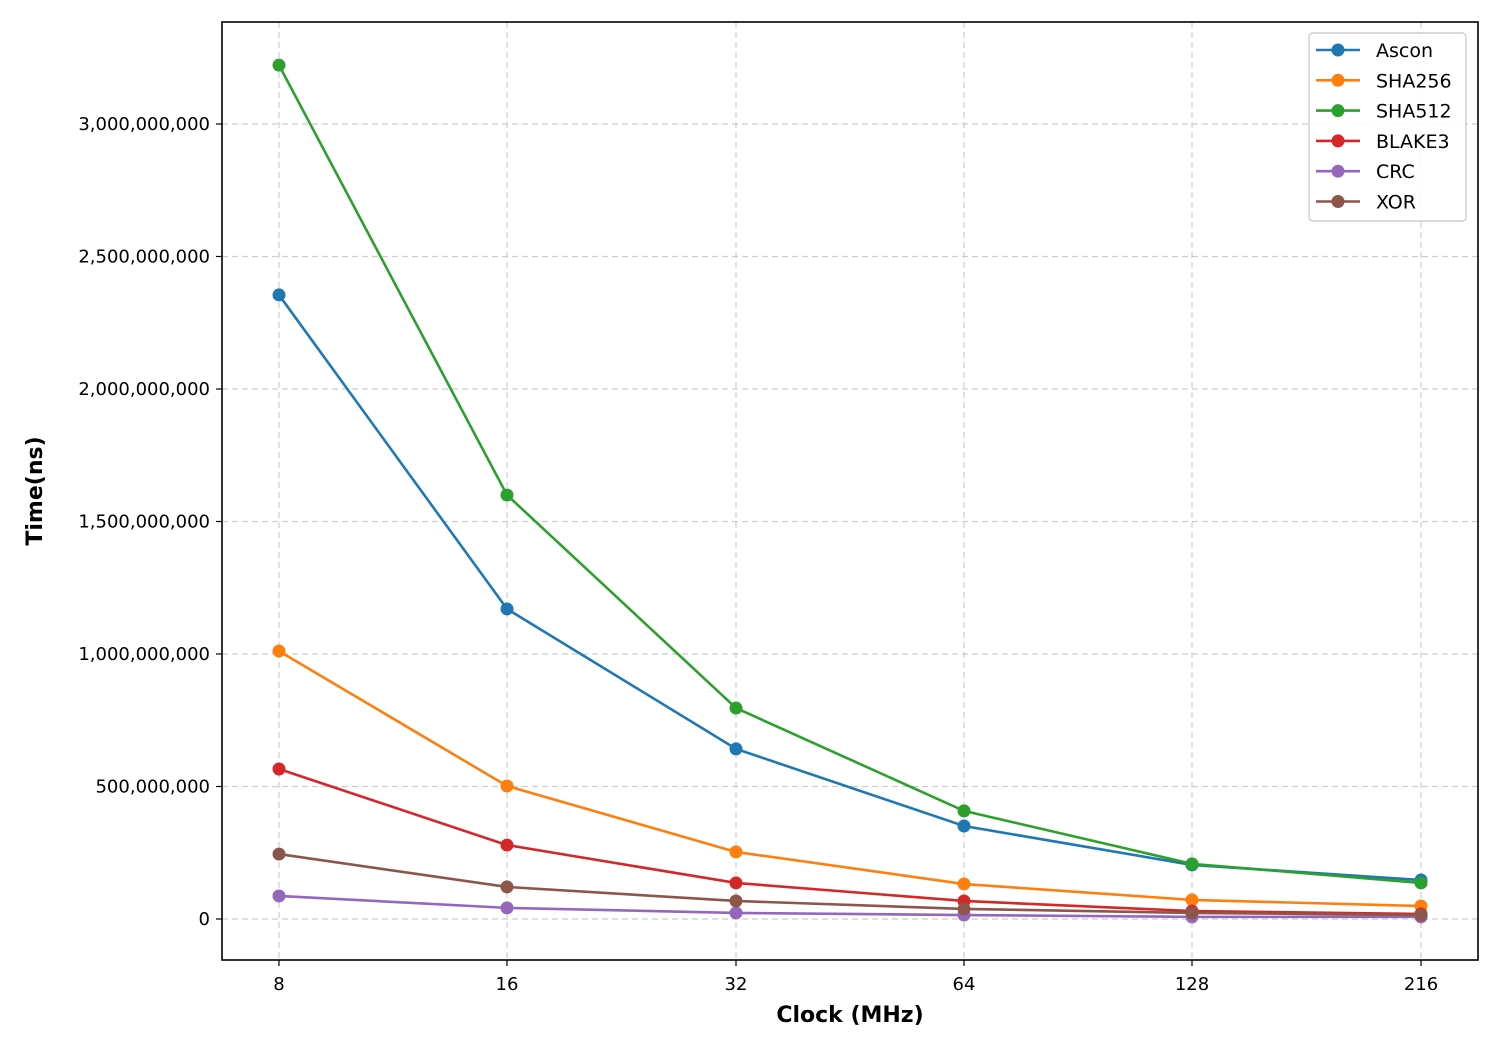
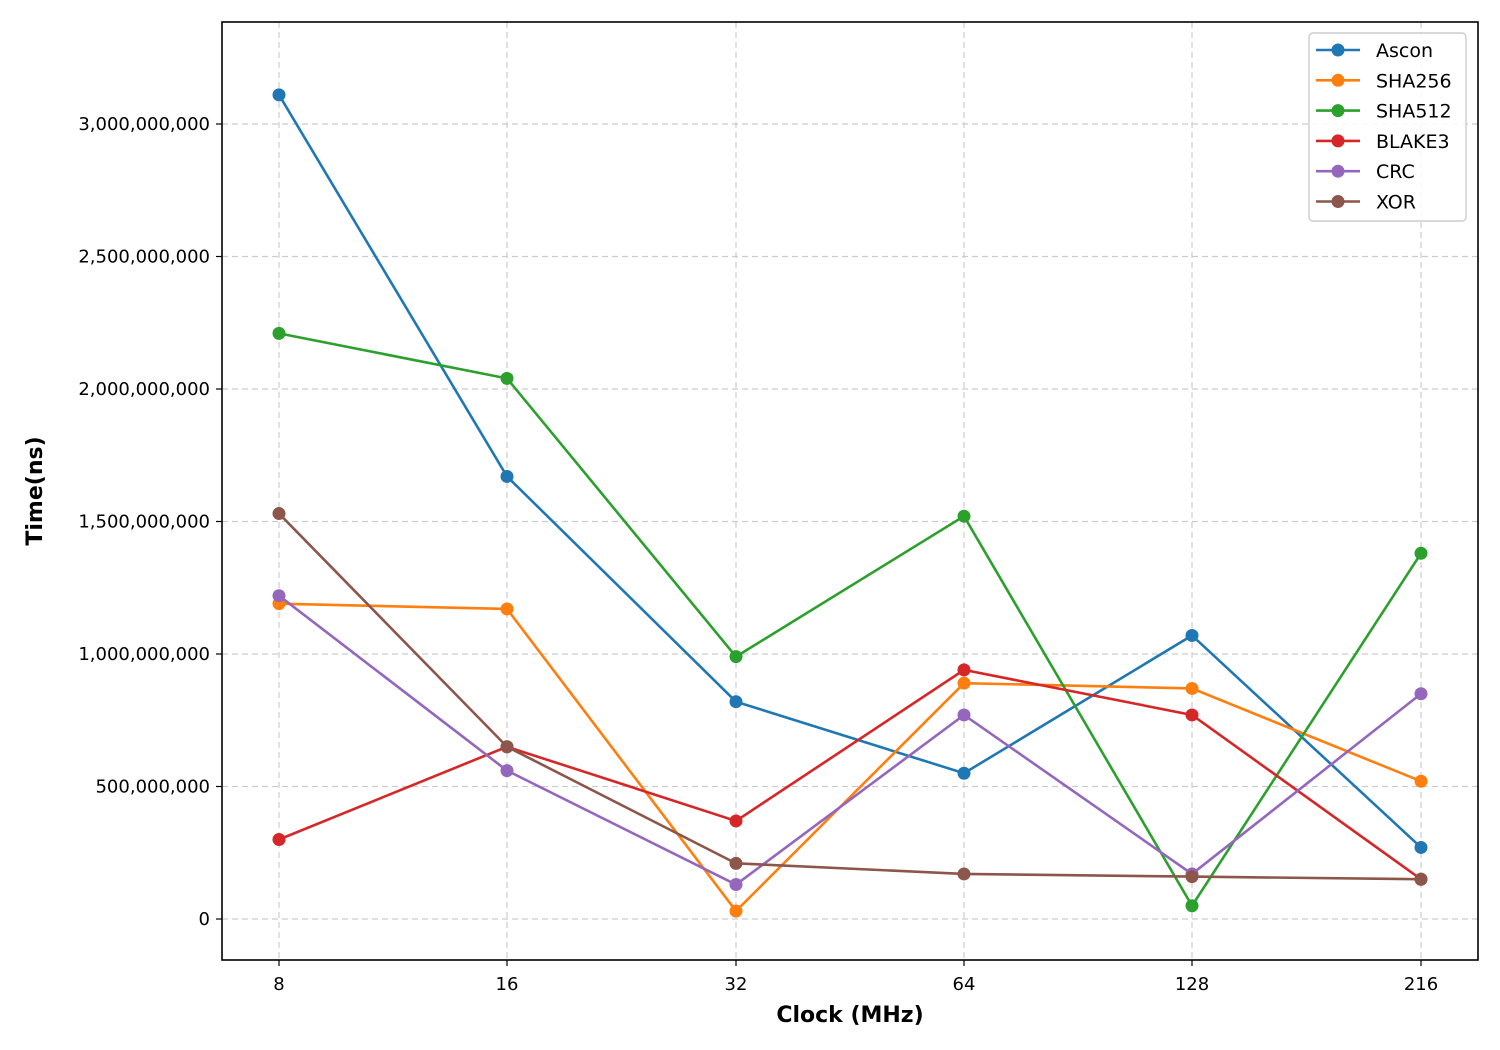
Ascon/8: 2360000000 -> 3110000000
SHA256/8: 1010000000 -> 1190000000
SHA512/8: 3220000000 -> 2210000000
BLAKE3/8: 570000000 -> 300000000
CRC/8: 90000000 -> 1220000000
XOR/8: 240000000 -> 1530000000
Ascon/16: 1170000000 -> 1670000000
SHA256/16: 500000000 -> 1170000000
SHA512/16: 1600000000 -> 2040000000
BLAKE3/16: 280000000 -> 650000000
CRC/16: 40000000 -> 560000000
XOR/16: 120000000 -> 650000000
Ascon/32: 640000000 -> 820000000
SHA256/32: 250000000 -> 30000000
SHA512/32: 800000000 -> 990000000
BLAKE3/32: 140000000 -> 370000000
CRC/32: 20000000 -> 130000000
XOR/32: 70000000 -> 210000000
Ascon/64: 350000000 -> 550000000
SHA256/64: 130000000 -> 890000000
SHA512/64: 410000000 -> 1520000000
BLAKE3/64: 70000000 -> 940000000
CRC/64: 20000000 -> 770000000
XOR/64: 40000000 -> 170000000
Ascon/128: 200000000 -> 1070000000
SHA256/128: 70000000 -> 870000000
SHA512/128: 210000000 -> 50000000
BLAKE3/128: 30000000 -> 770000000
CRC/128: 10000000 -> 170000000
XOR/128: 20000000 -> 160000000
Ascon/216: 150000000 -> 270000000
SHA256/216: 50000000 -> 520000000
SHA512/216: 140000000 -> 1380000000
BLAKE3/216: 20000000 -> 150000000
CRC/216: 10000000 -> 850000000
XOR/216: 20000000 -> 150000000
